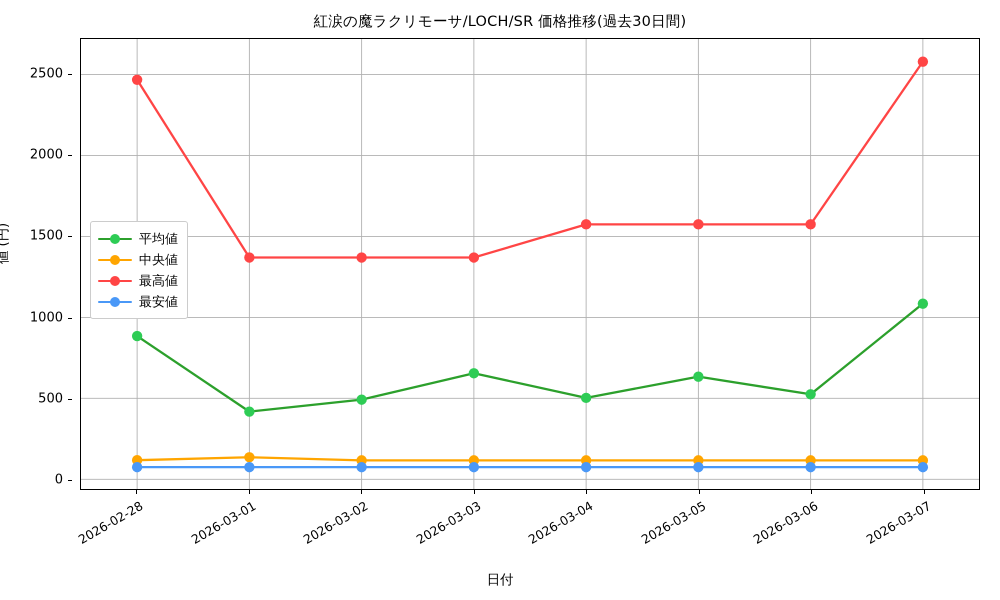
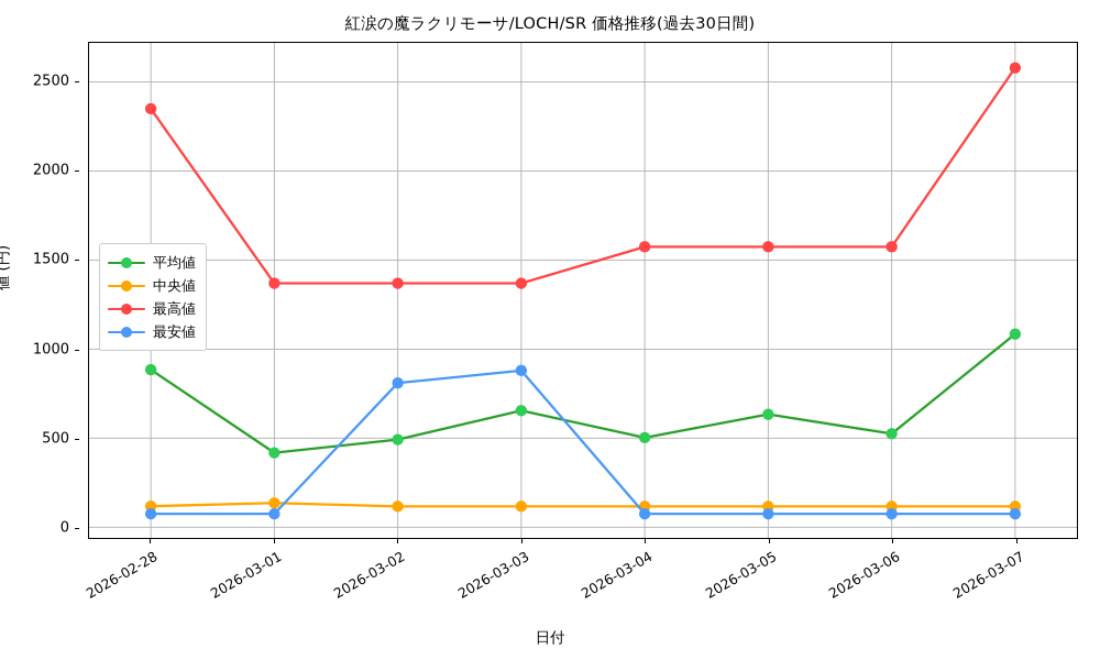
最高値/2026-02-28: 2470 -> 2350
最安値/2026-03-02: 80 -> 810
最安値/2026-03-03: 80 -> 880
